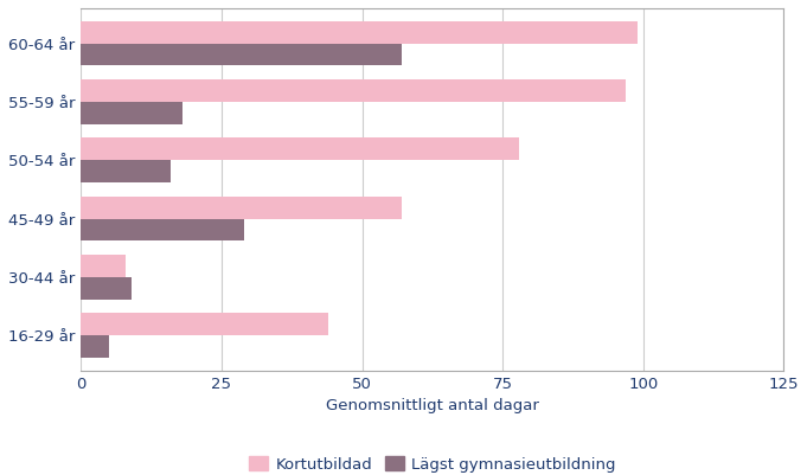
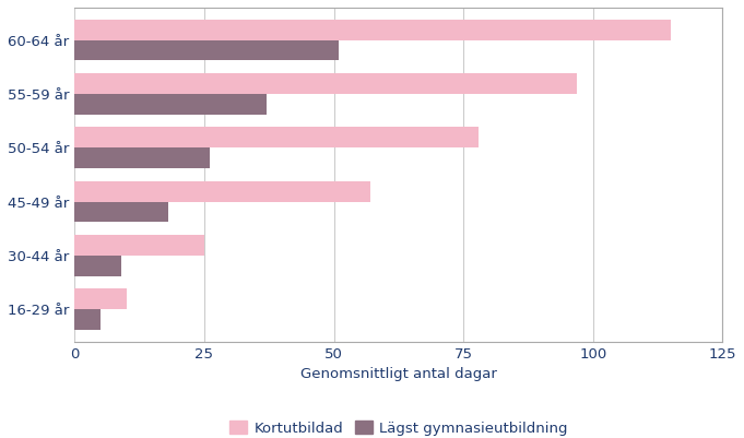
Kortutbildad/60-64 år: 99 -> 115
Lägst gymnasieutbildning/60-64 år: 57 -> 51
Lägst gymnasieutbildning/55-59 år: 18 -> 37
Lägst gymnasieutbildning/50-54 år: 16 -> 26
Lägst gymnasieutbildning/45-49 år: 29 -> 18
Kortutbildad/30-44 år: 8 -> 25
Kortutbildad/16-29 år: 44 -> 10
